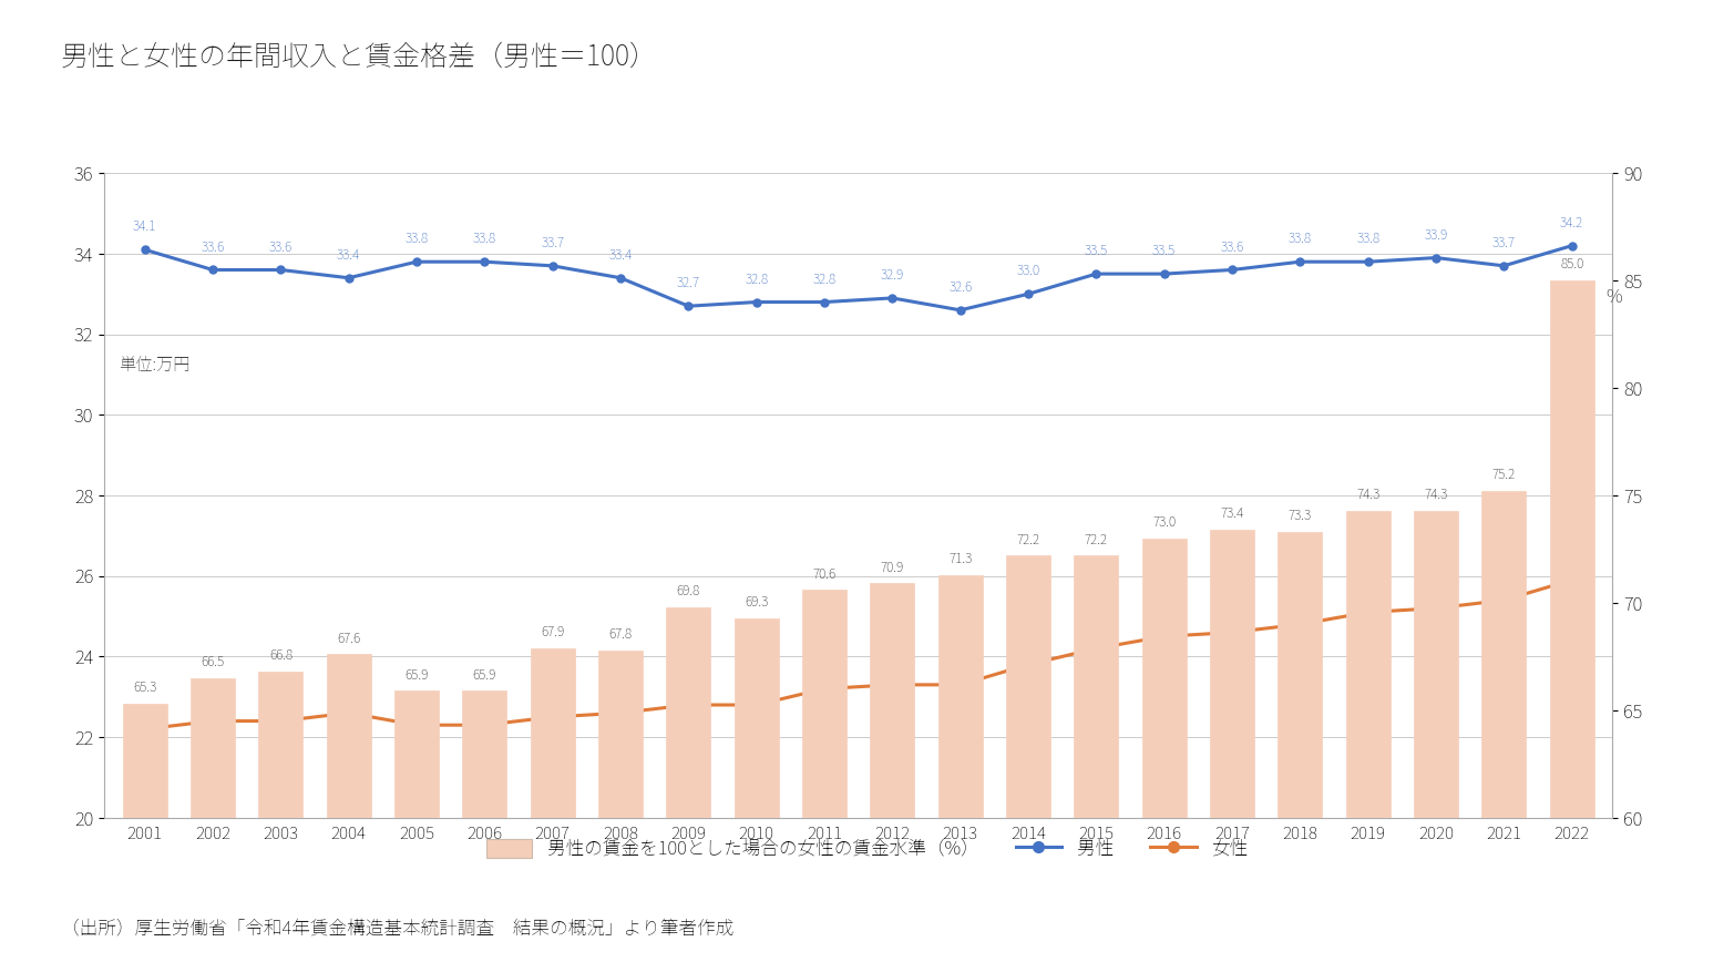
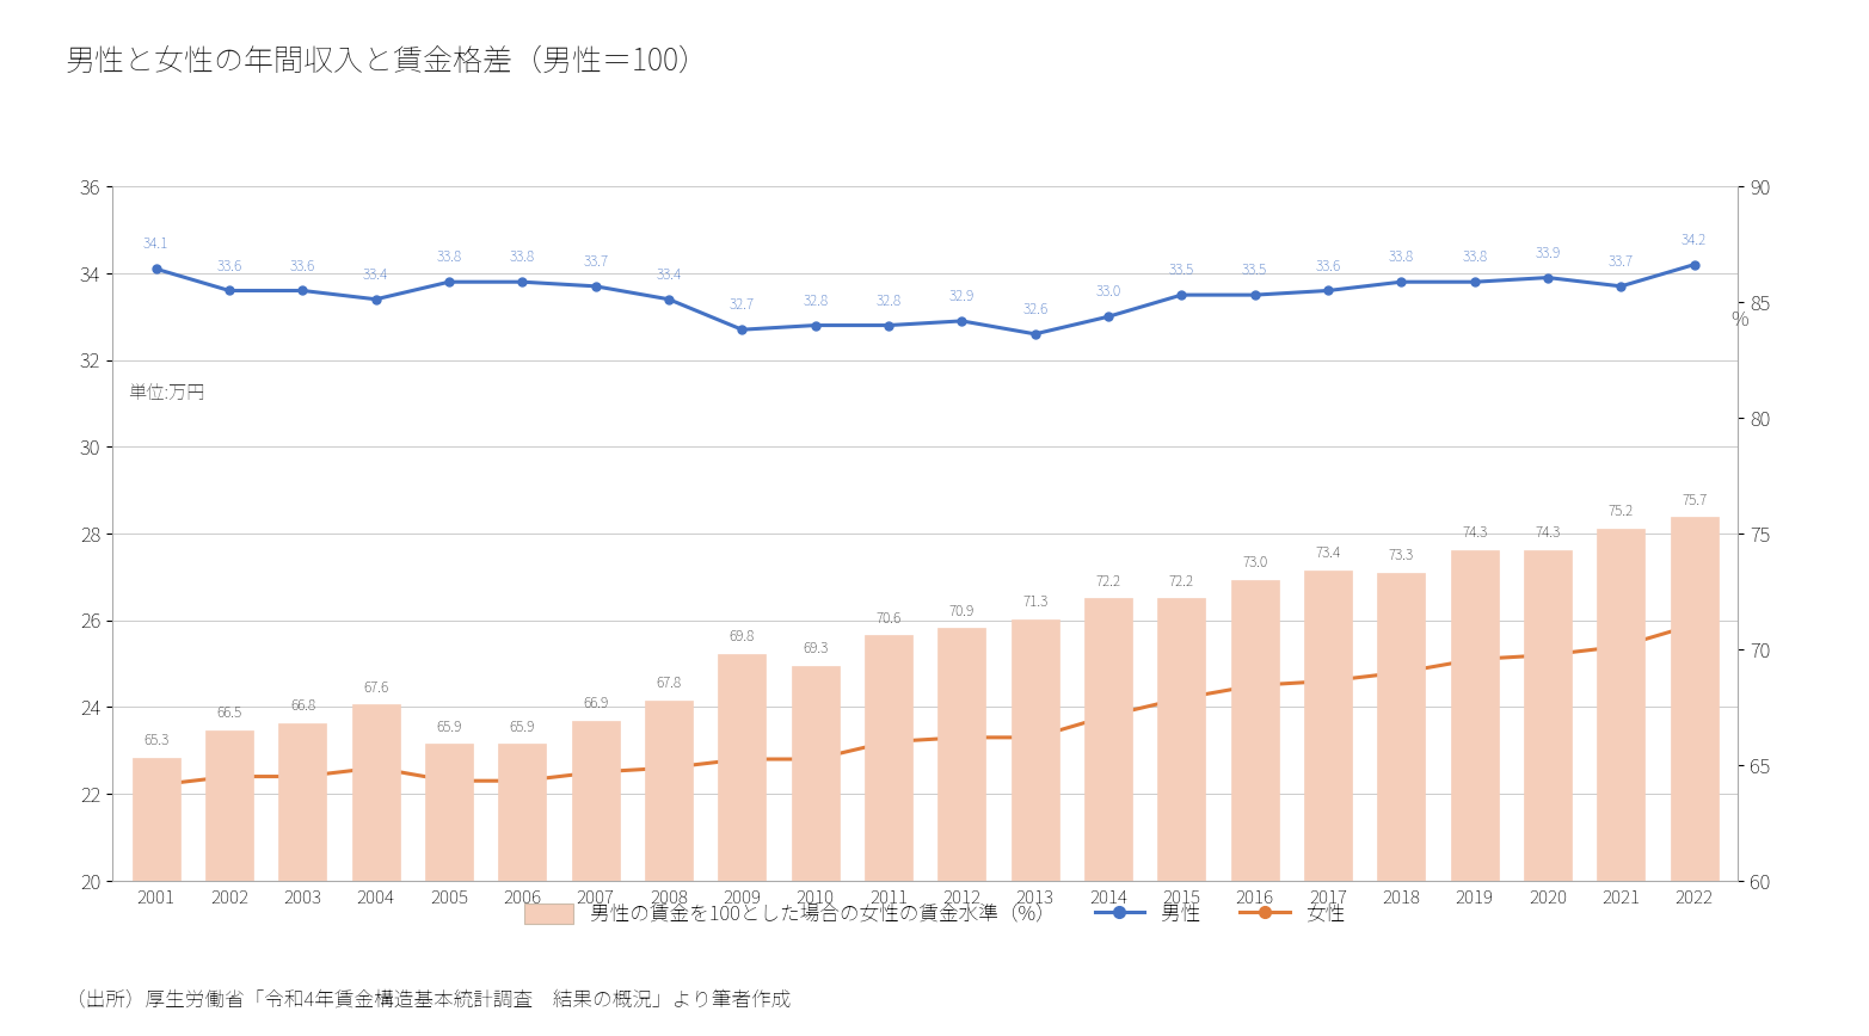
男性の賃金を100とした場合の女性の賃金水準（%）/2007: 67.9 -> 66.9
男性の賃金を100とした場合の女性の賃金水準（%）/2022: 85.0 -> 75.7
